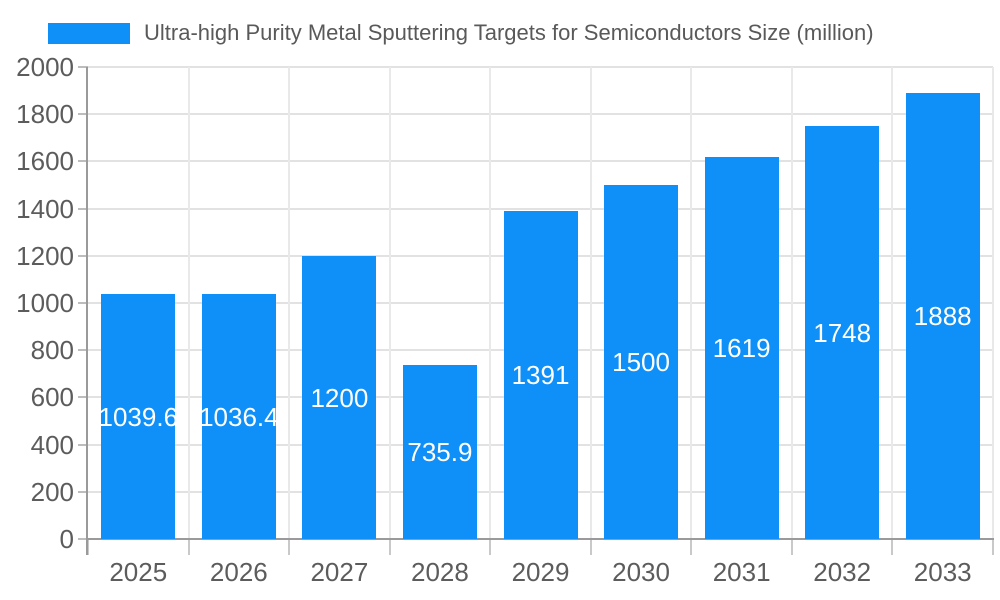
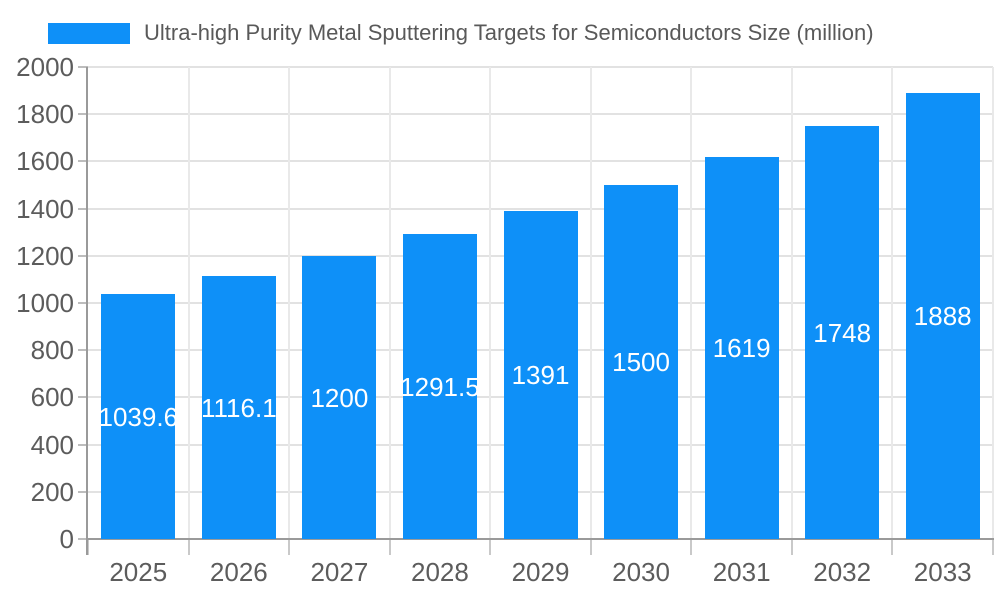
2026: 1036.4 -> 1116.1
2028: 735.9 -> 1291.5
